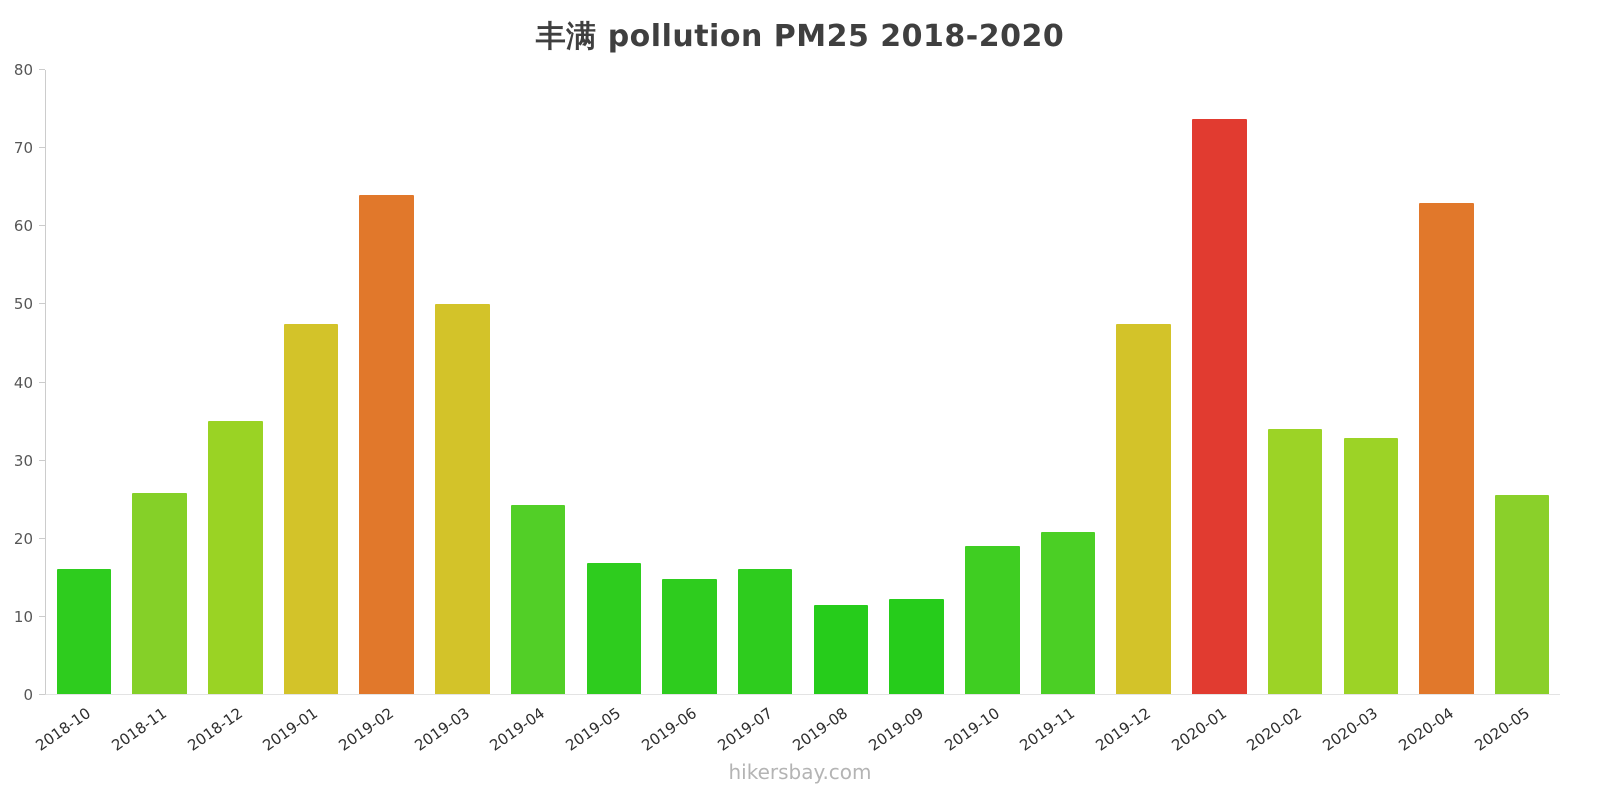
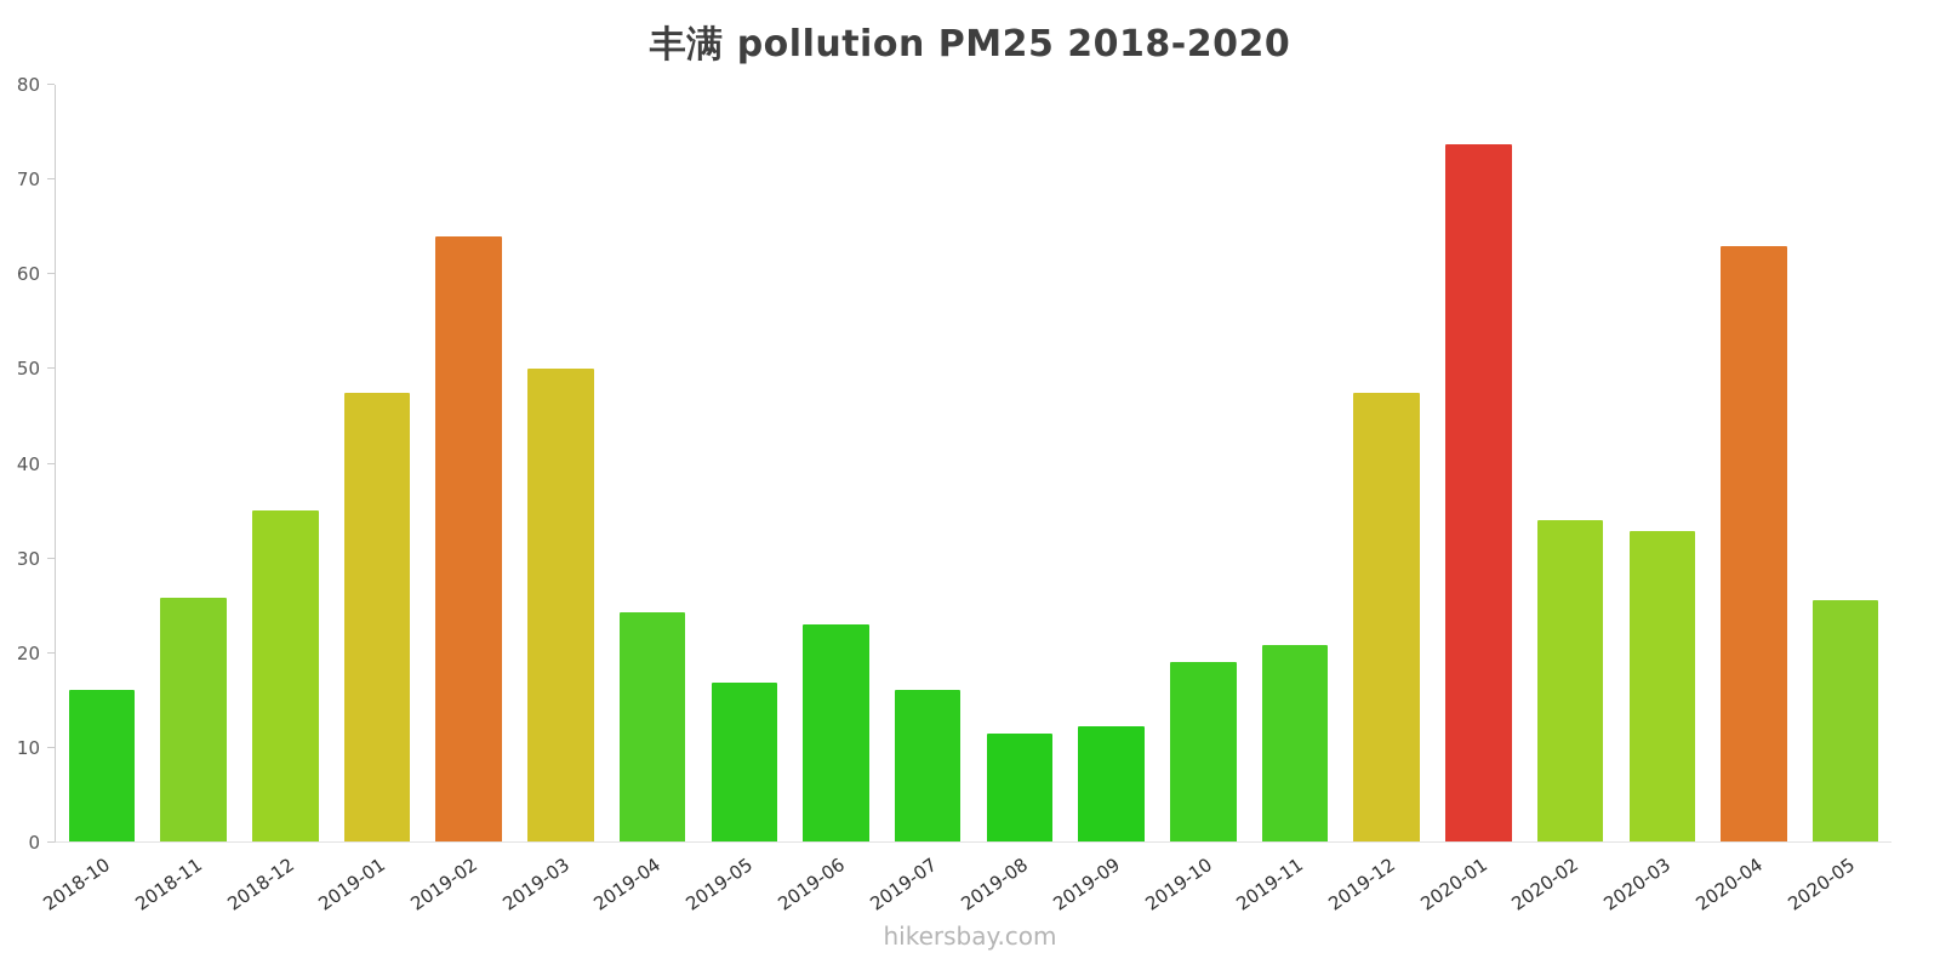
2019-06: 15 -> 23
